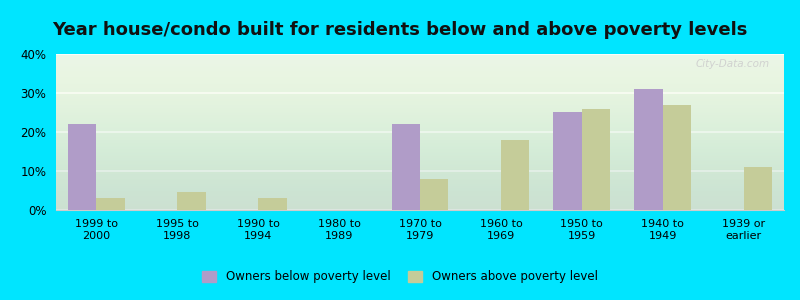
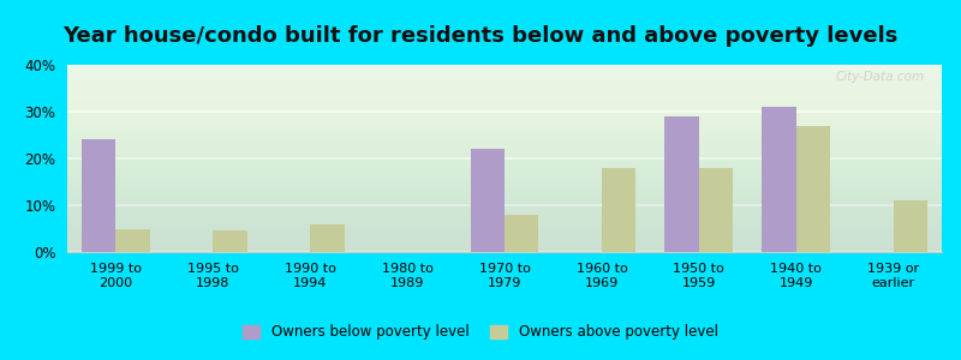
Owners below poverty level/1999 to 2000: 22% -> 24%
Owners above poverty level/1999 to 2000: 3.0% -> 5.0%
Owners above poverty level/1990 to 1994: 3.0% -> 6.0%
Owners below poverty level/1950 to 1959: 25% -> 29%
Owners above poverty level/1950 to 1959: 26.0% -> 18.0%
